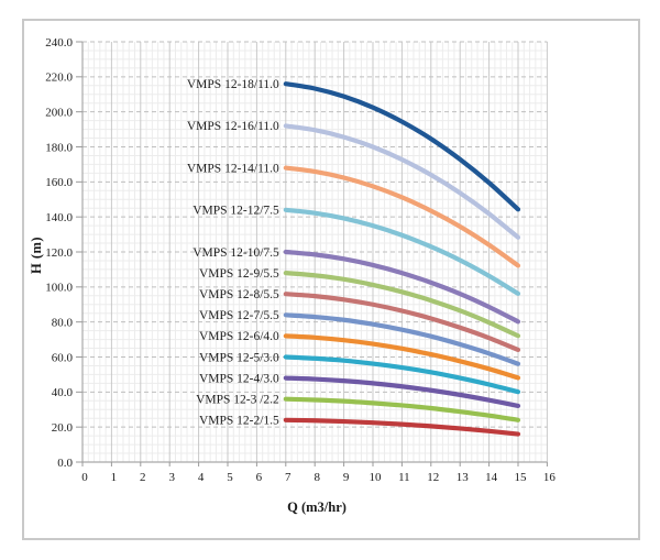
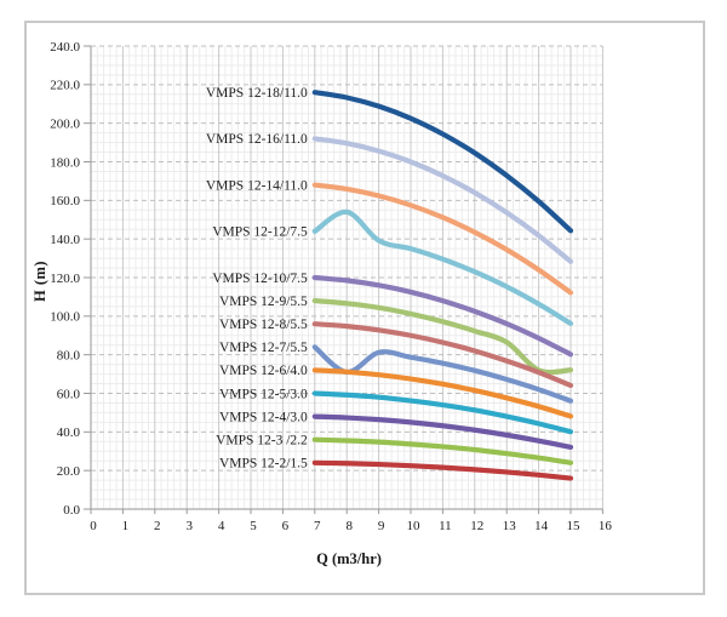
VMPS 12-12/7.5/8: 142 -> 154
VMPS 12-7/5.5/8: 83 -> 71
VMPS 12-9/5.5/14: 80 -> 72
